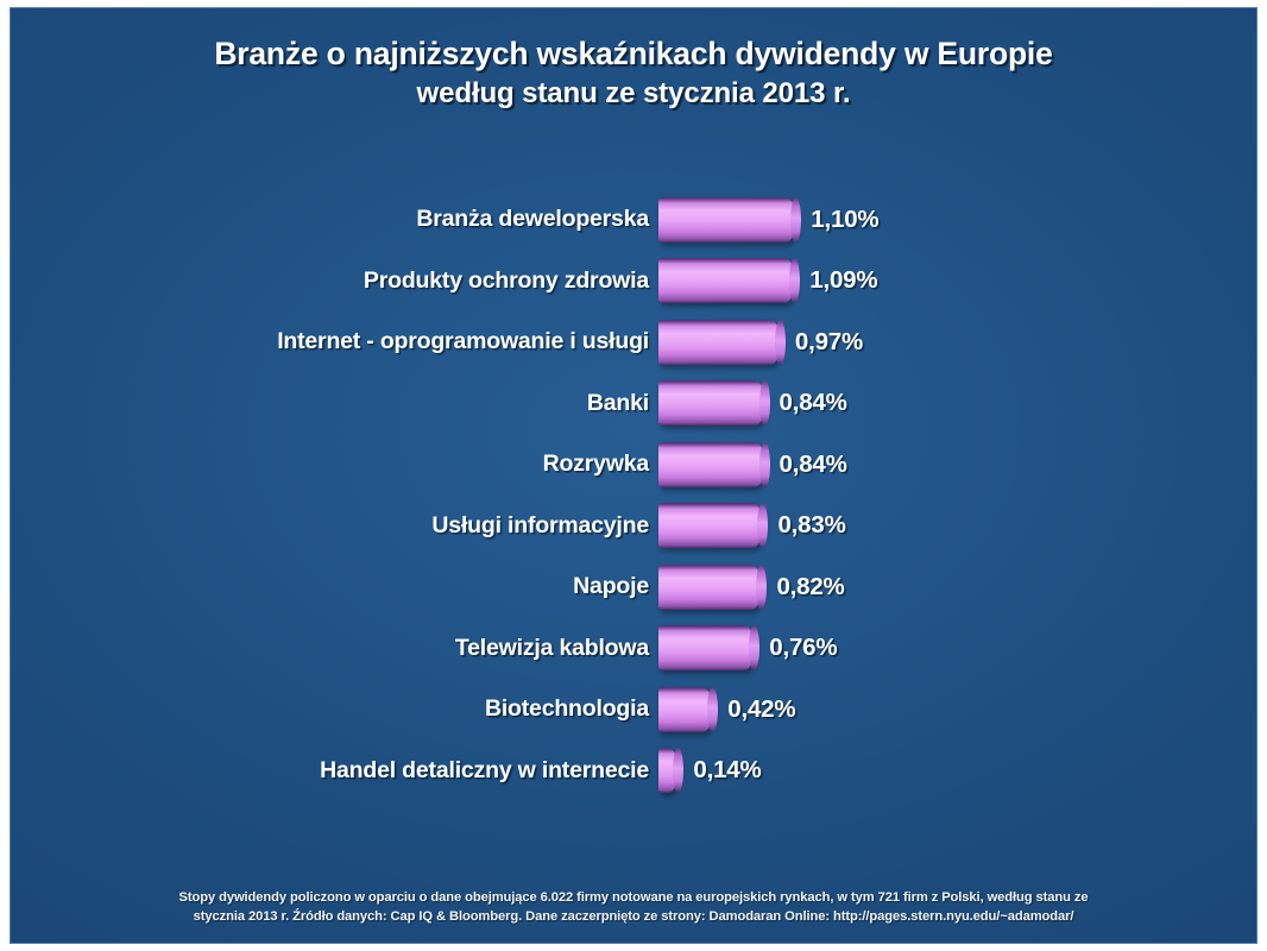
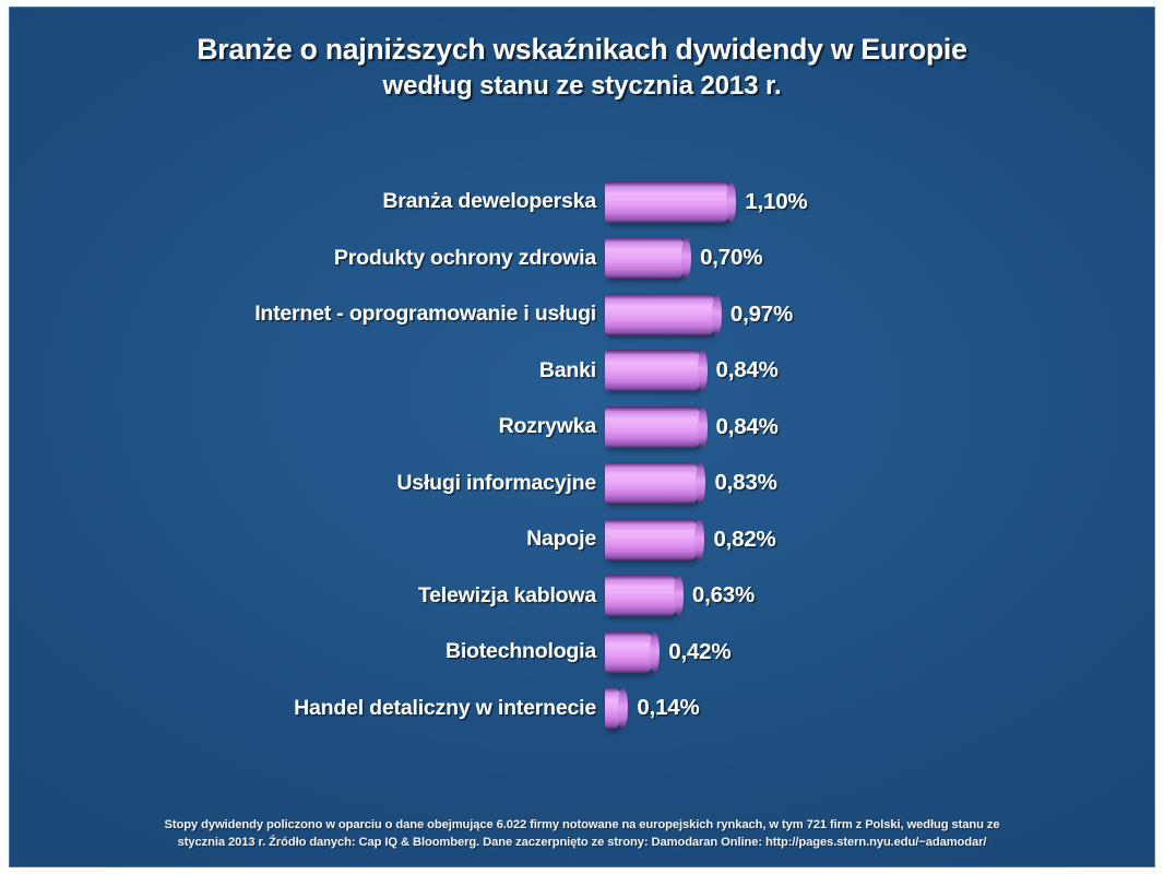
Produkty ochrony zdrowia: 1,09% -> 0,70%
Telewizja kablowa: 0,76% -> 0,63%
